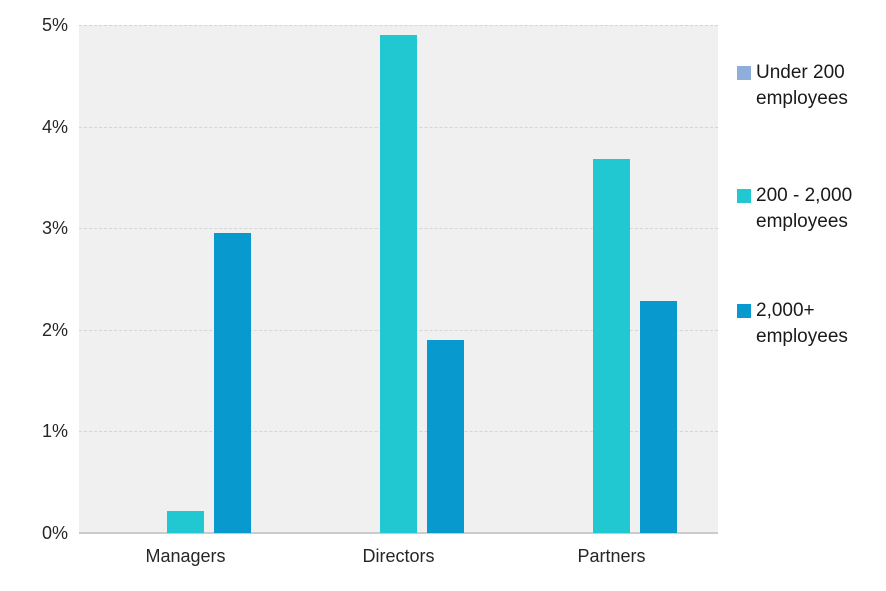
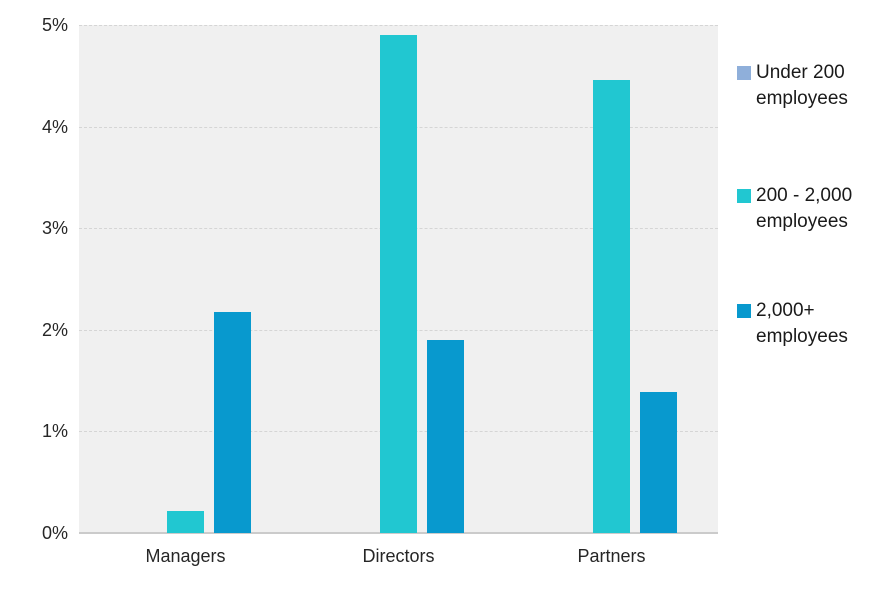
2,000+ employees/Managers: 2.95% -> 2.18%
200 - 2,000 employees/Partners: 3.68% -> 4.46%
2,000+ employees/Partners: 2.28% -> 1.39%
